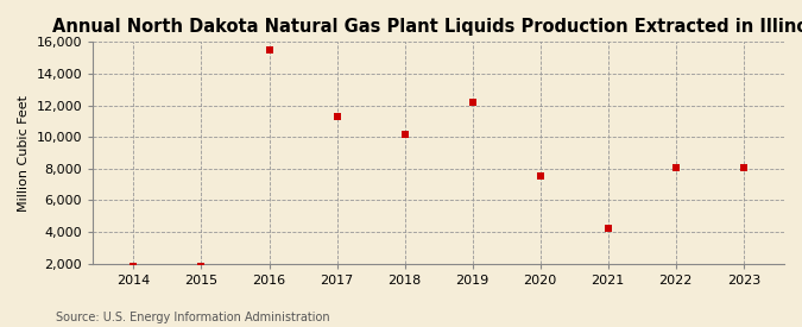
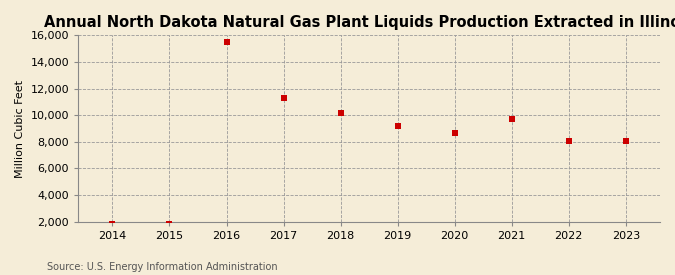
2019: 12,200 -> 9,200
2020: 7,500 -> 8,700
2021: 4,200 -> 9,700
